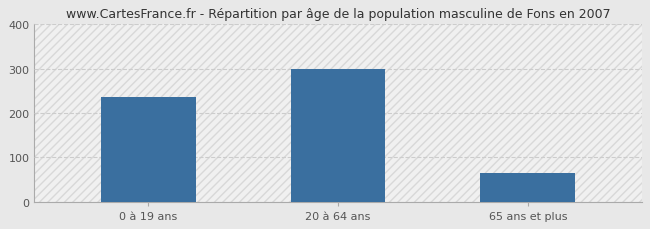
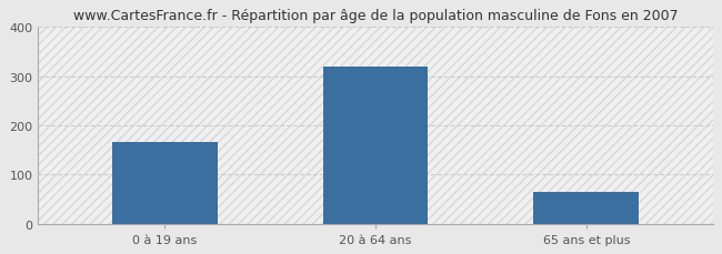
0 à 19 ans: 235 -> 165
20 à 64 ans: 300 -> 320
